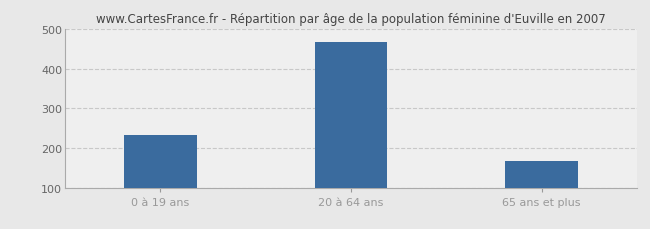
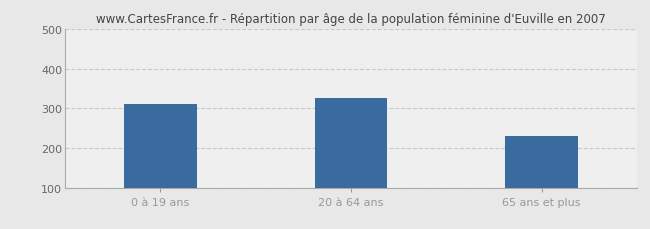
0 à 19 ans: 232 -> 310
20 à 64 ans: 466 -> 325
65 ans et plus: 168 -> 230
